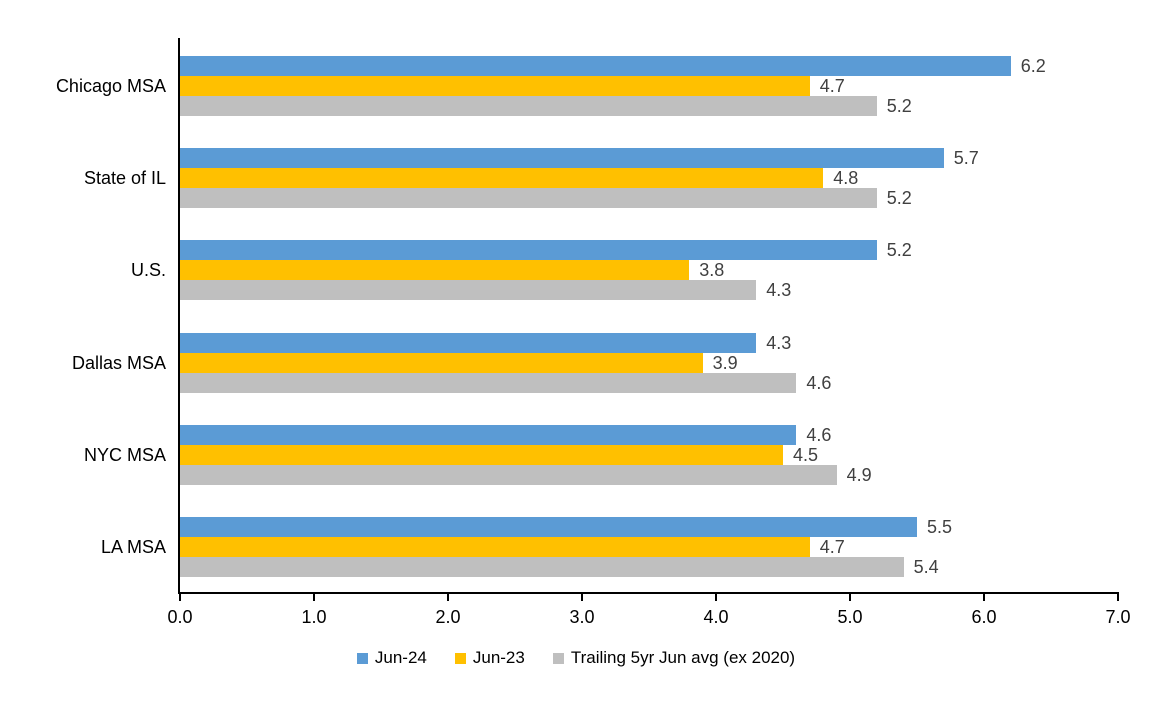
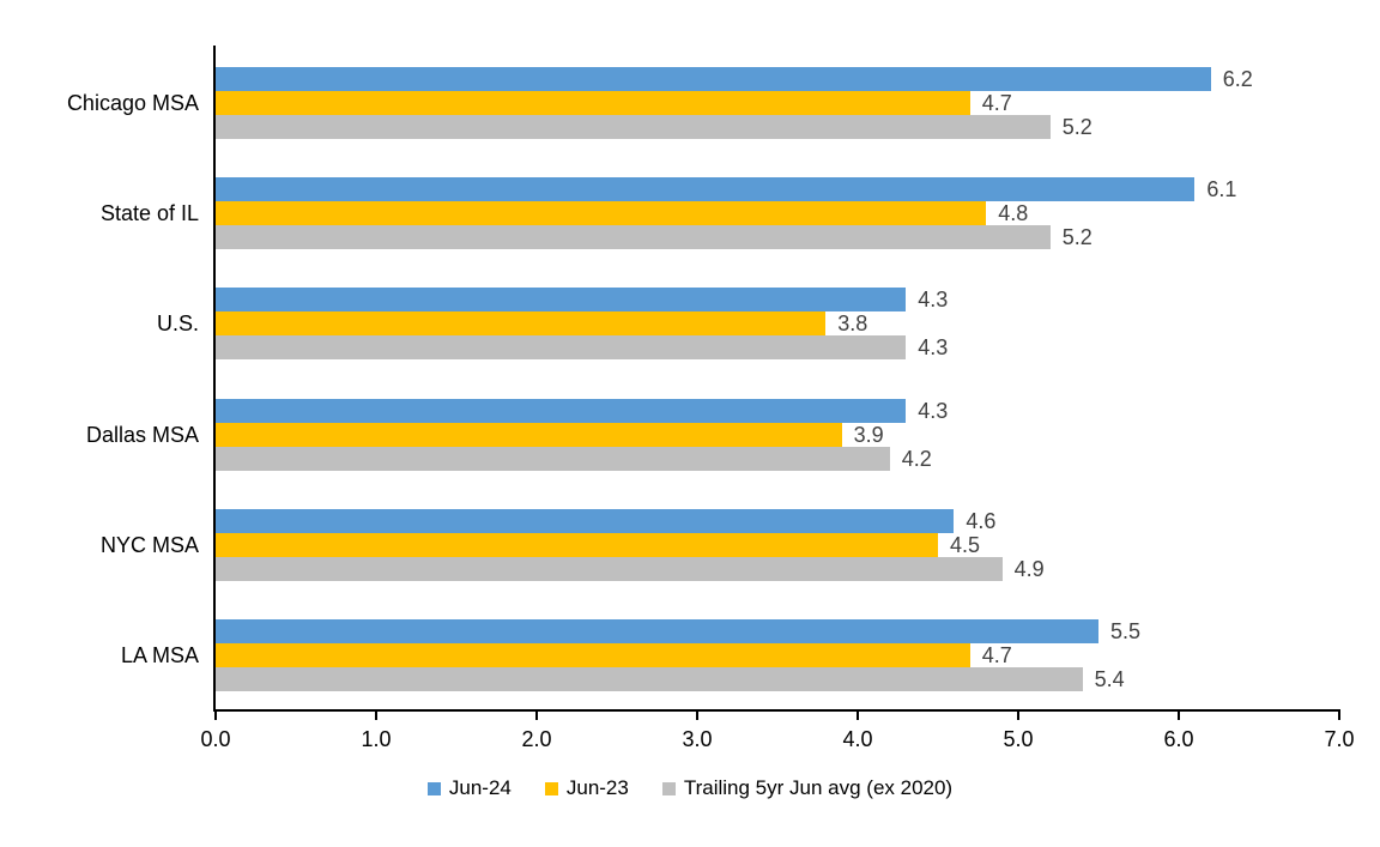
Jun-24/State of IL: 5.7 -> 6.1
Jun-24/U.S.: 5.2 -> 4.3
Trailing 5yr Jun avg (ex 2020)/Dallas MSA: 4.6 -> 4.2
